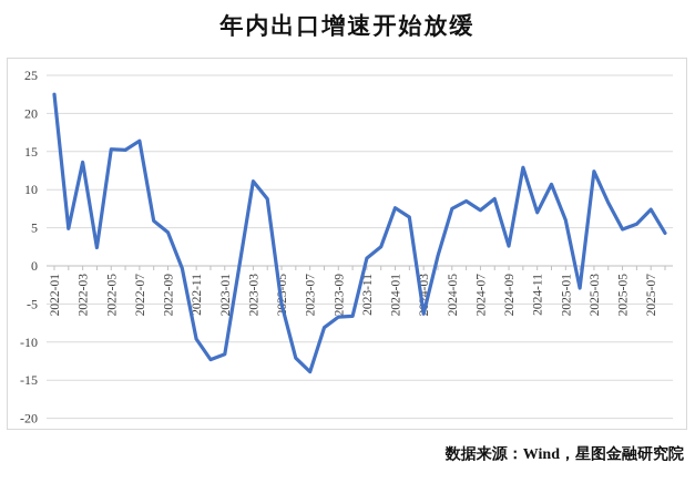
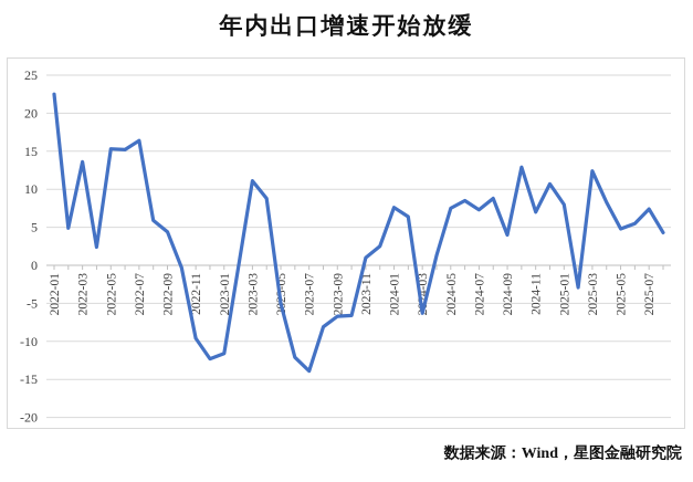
2024-09: 3 -> 4
2025-01: 6 -> 8
